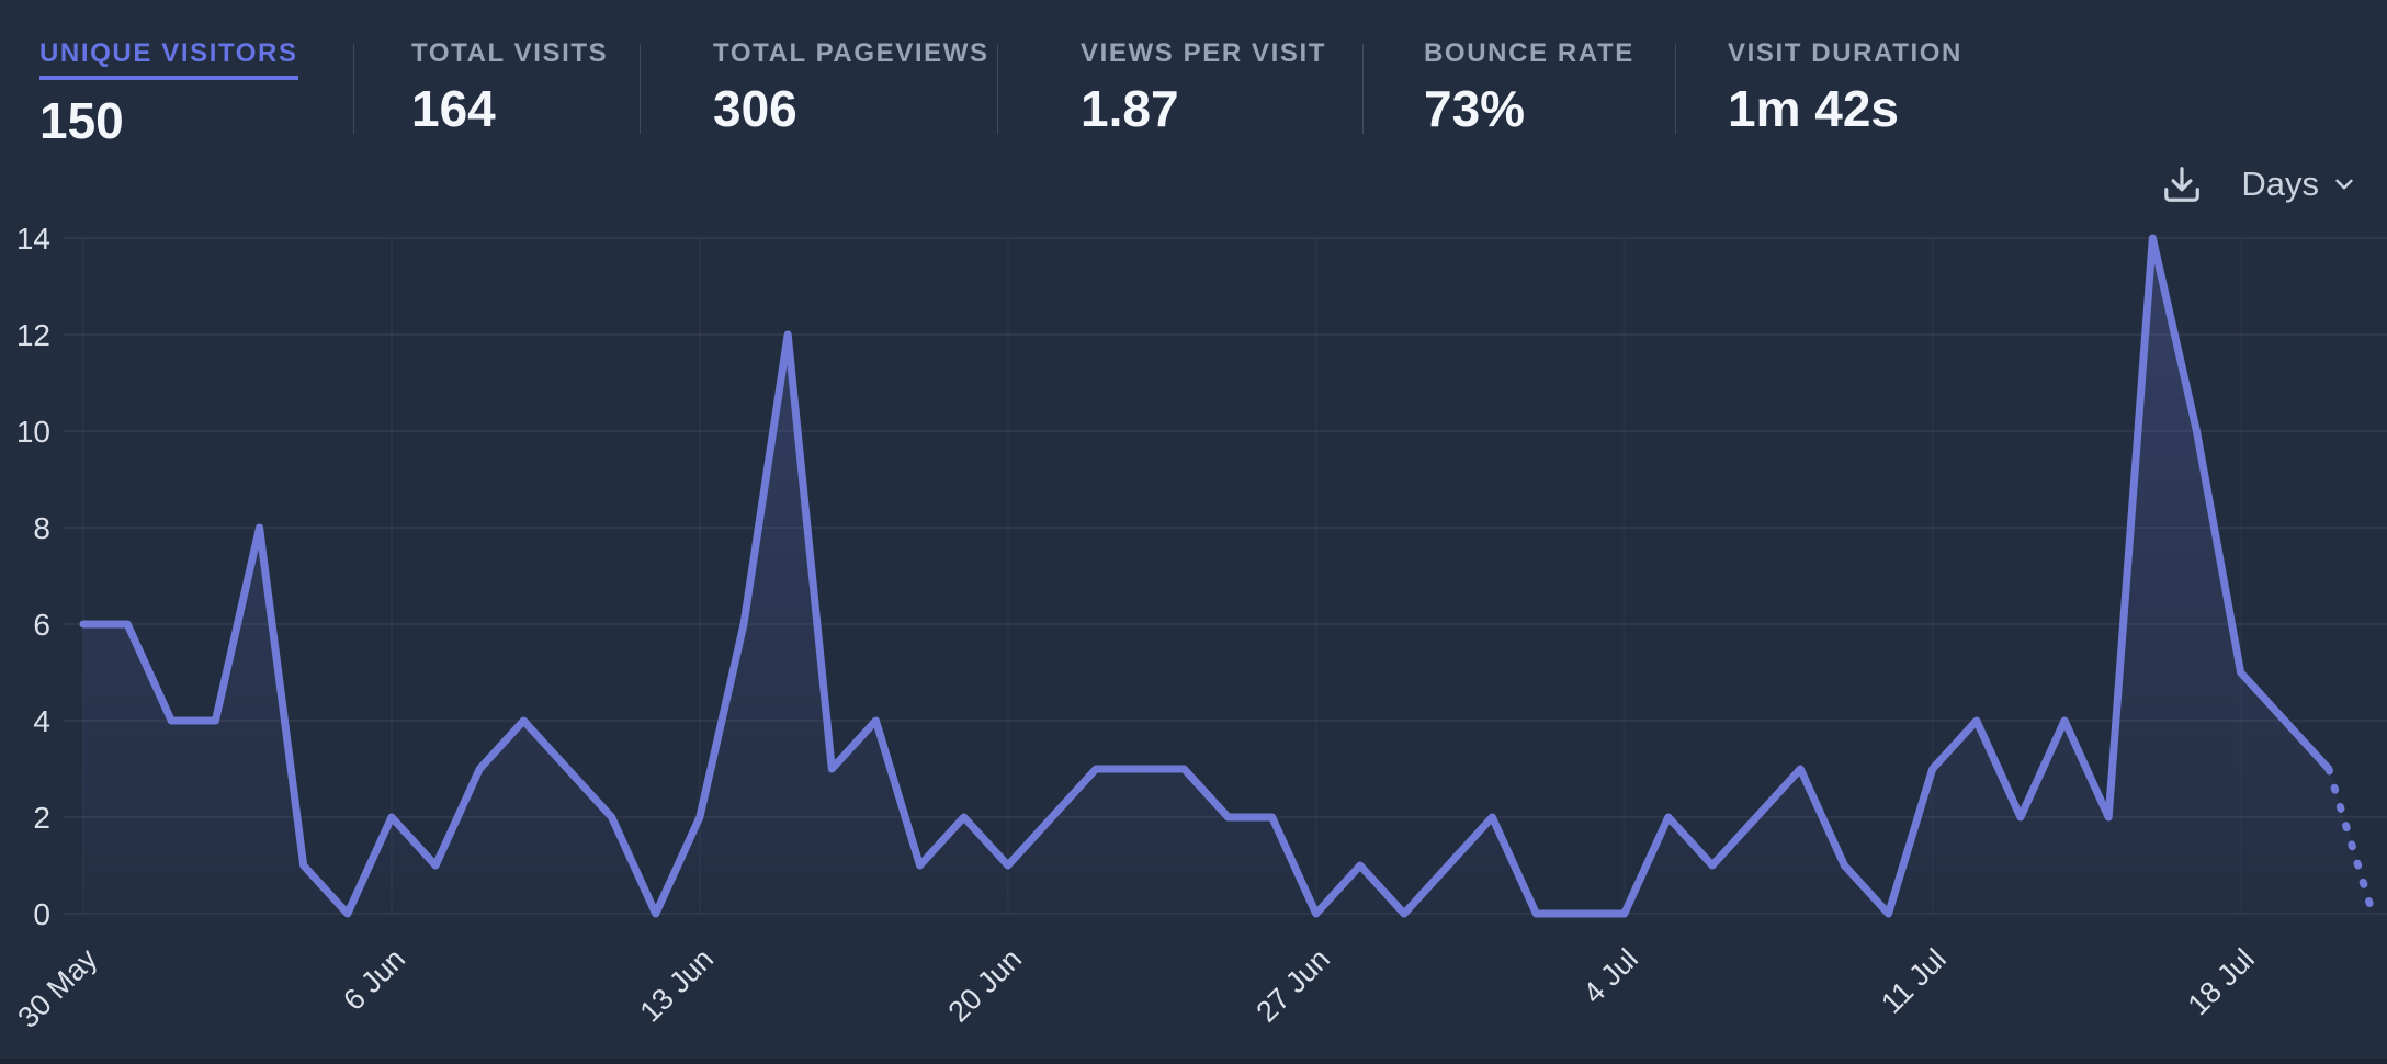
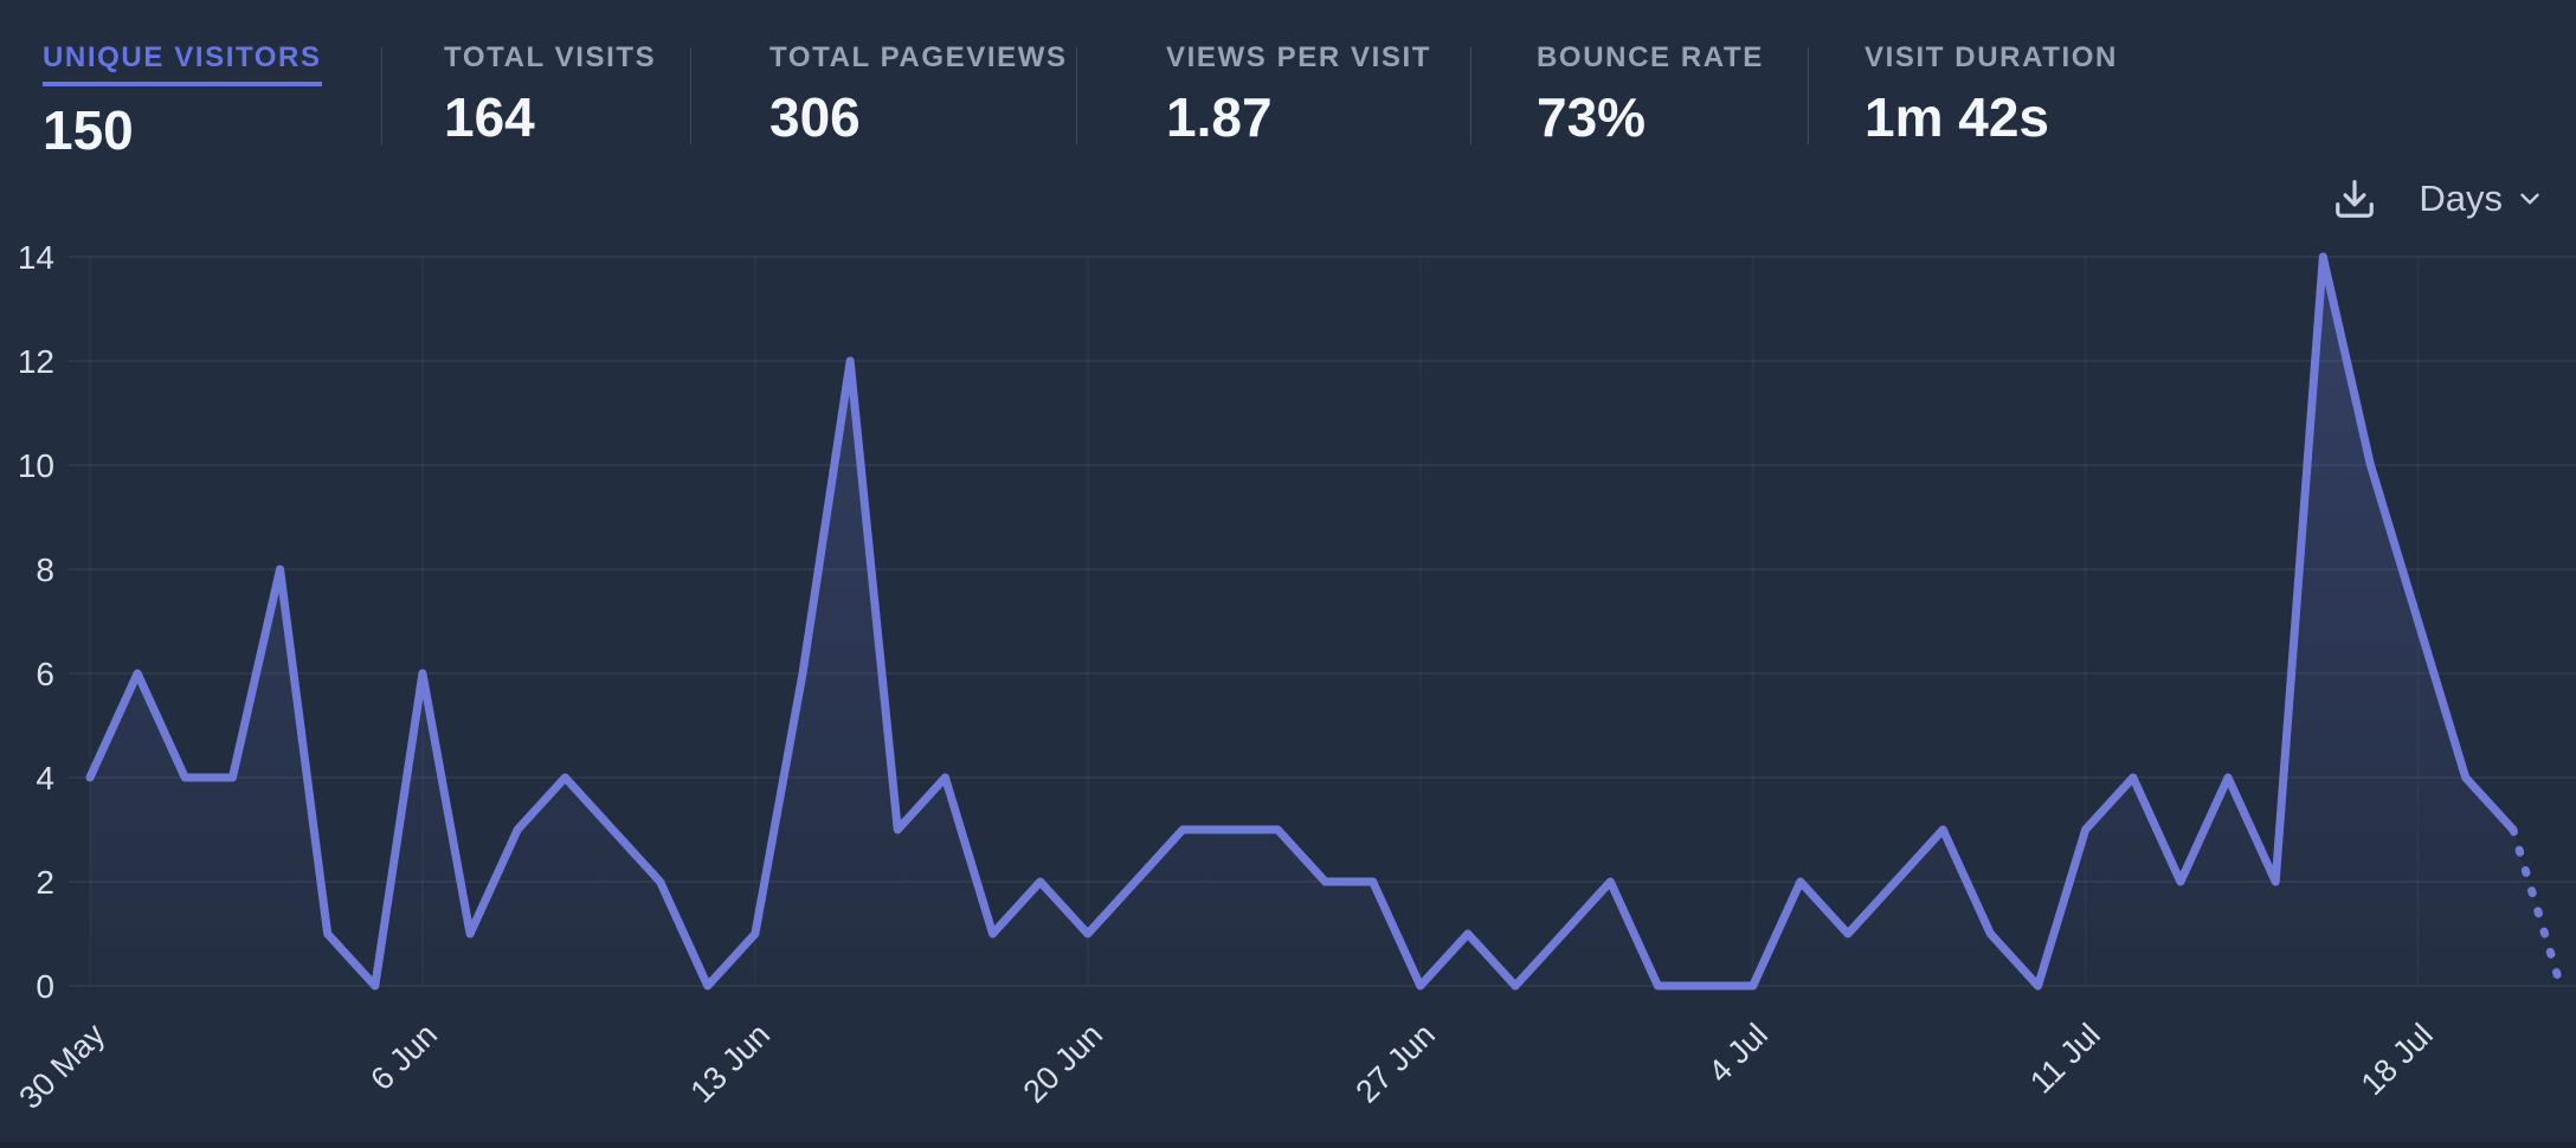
30 May: 6 -> 4
6 Jun: 2 -> 6
13 Jun: 2 -> 1
18 Jul: 5 -> 7
